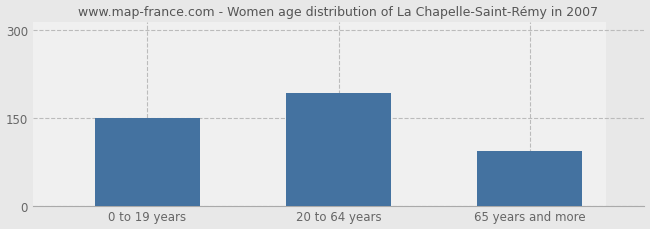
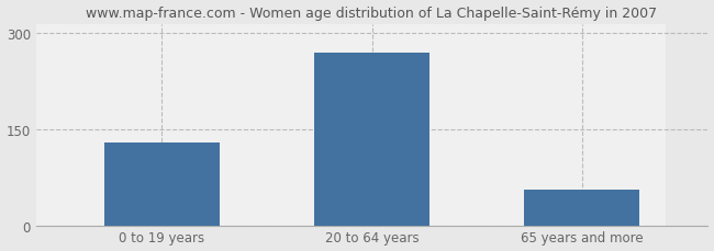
0 to 19 years: 150 -> 130
20 to 64 years: 192 -> 270
65 years and more: 94 -> 55
